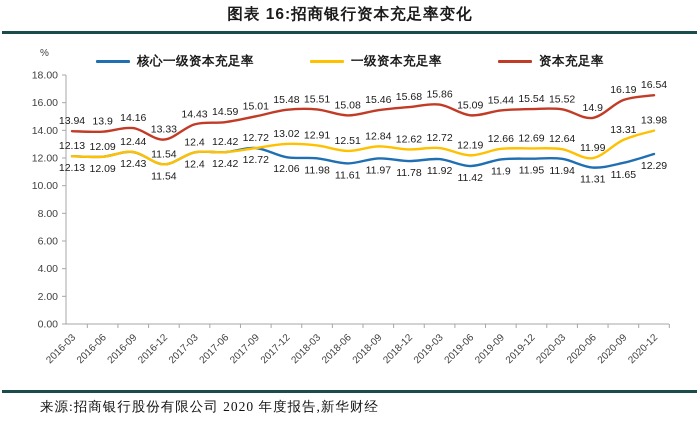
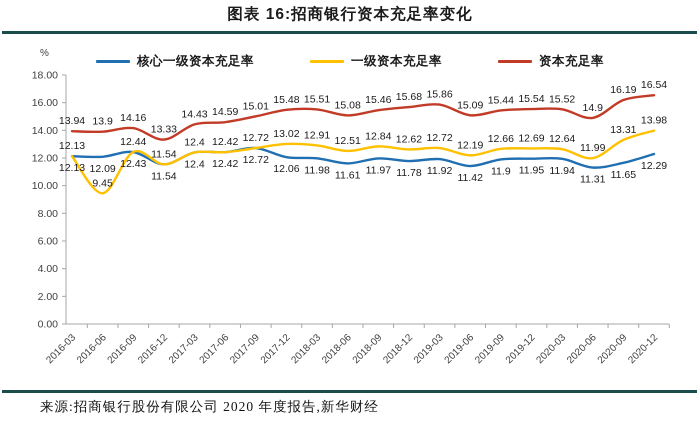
一级资本充足率/2016-06: 12.09 -> 9.45
